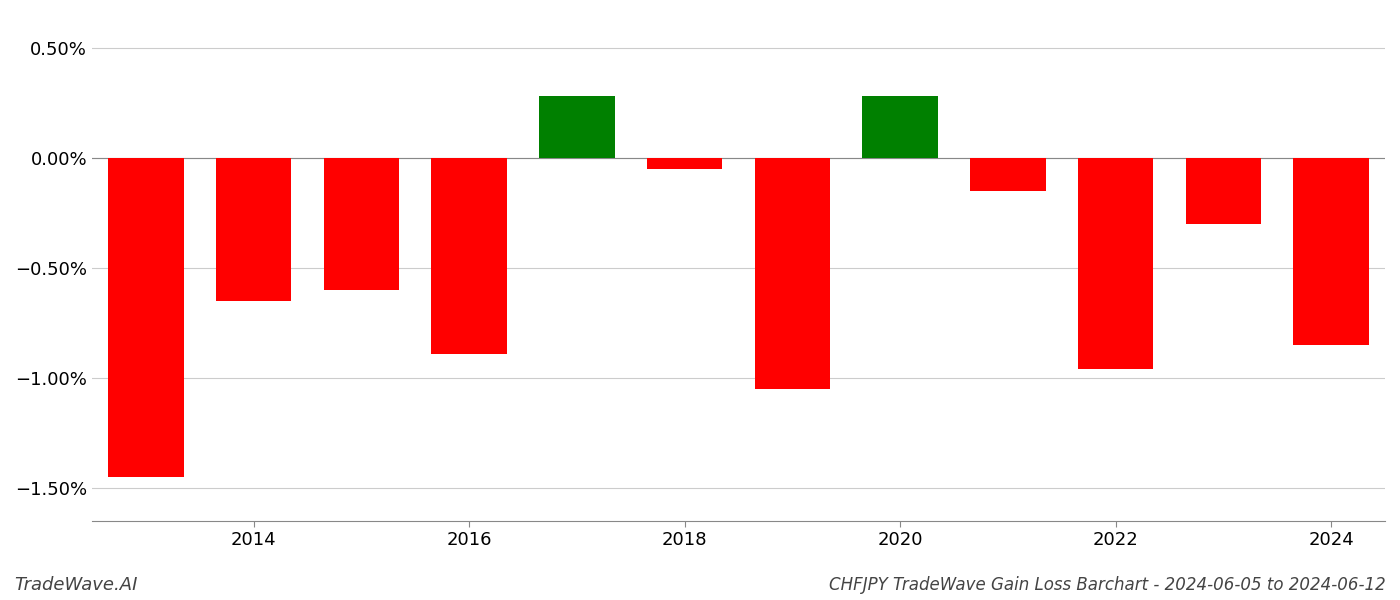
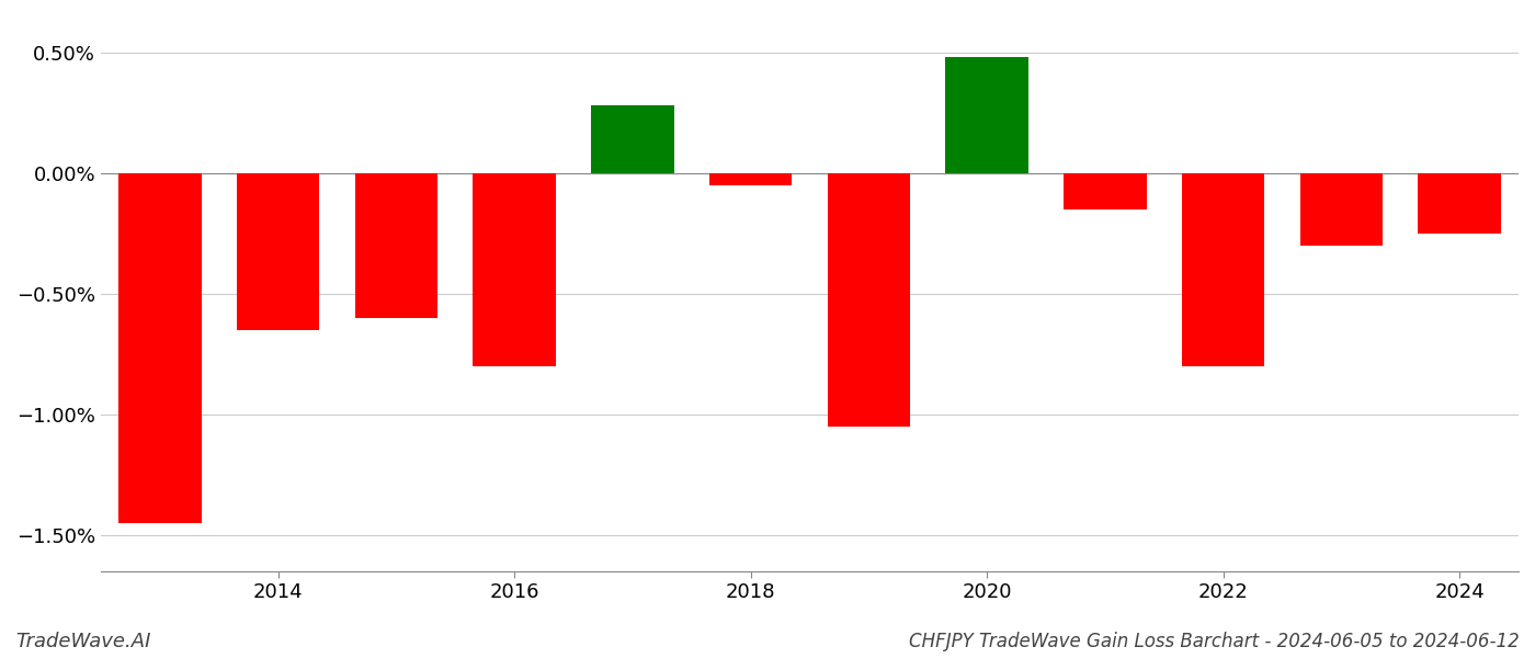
2016: -0.89% -> -0.80%
2020: 0.28% -> 0.48%
2022: -0.96% -> -0.80%
2024: -0.85% -> -0.25%
